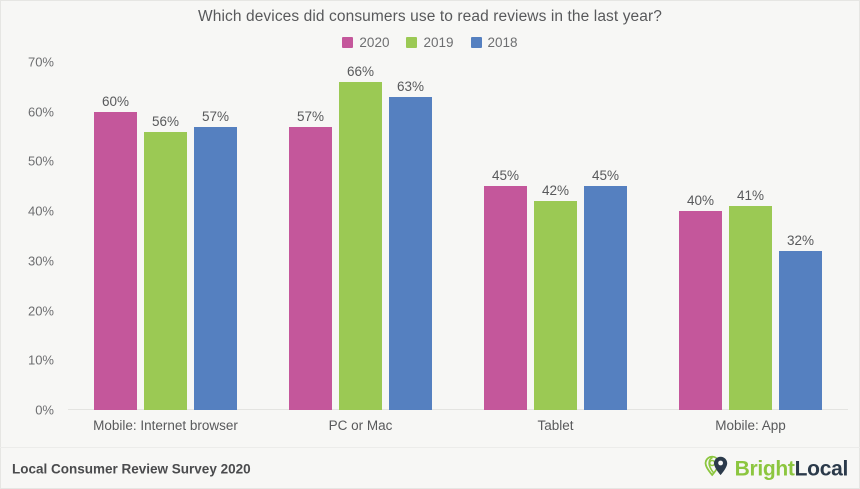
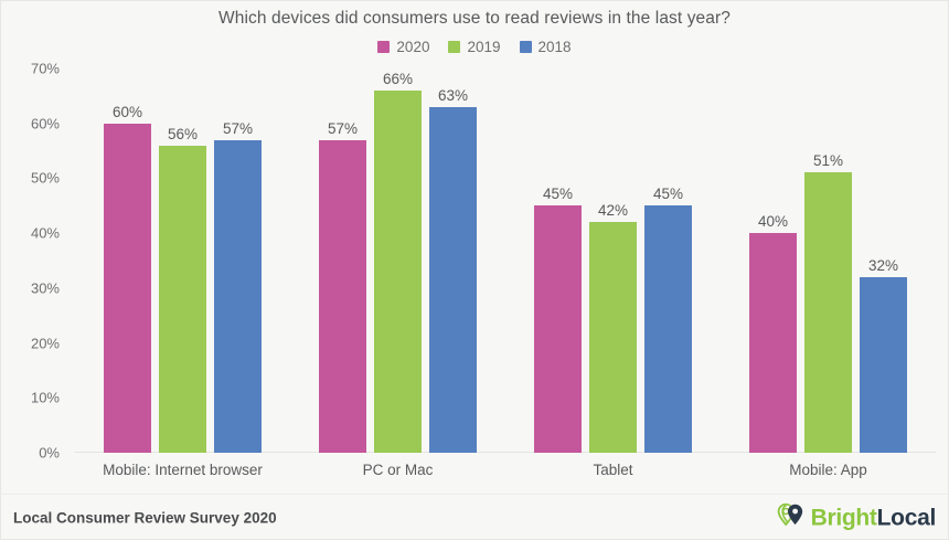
2019/Mobile: App: 41% -> 51%
